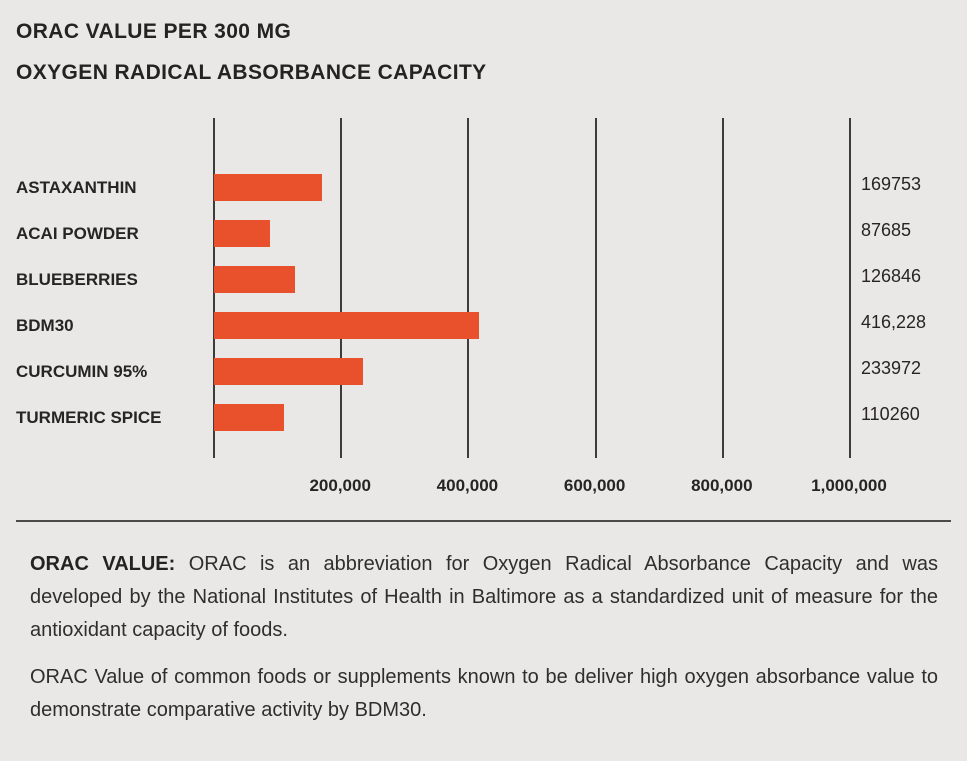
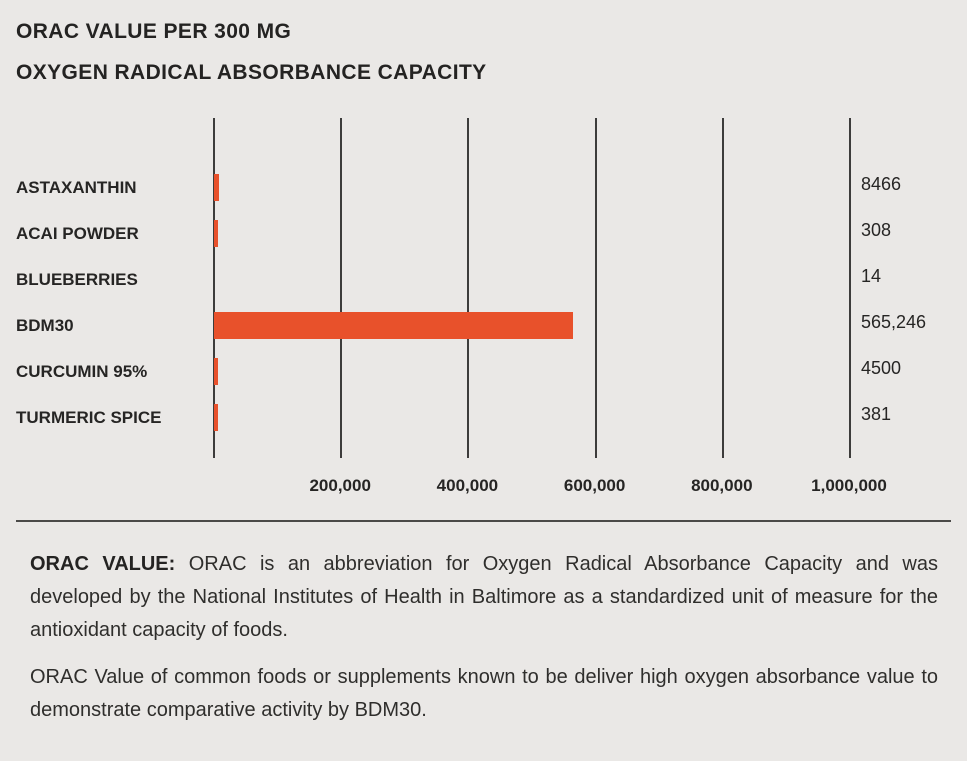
ASTAXANTHIN: 169753 -> 8466
ACAI POWDER: 87685 -> 308
BLUEBERRIES: 126846 -> 14
BDM30: 416,228 -> 565,246
CURCUMIN 95%: 233972 -> 4500
TURMERIC SPICE: 110260 -> 381
